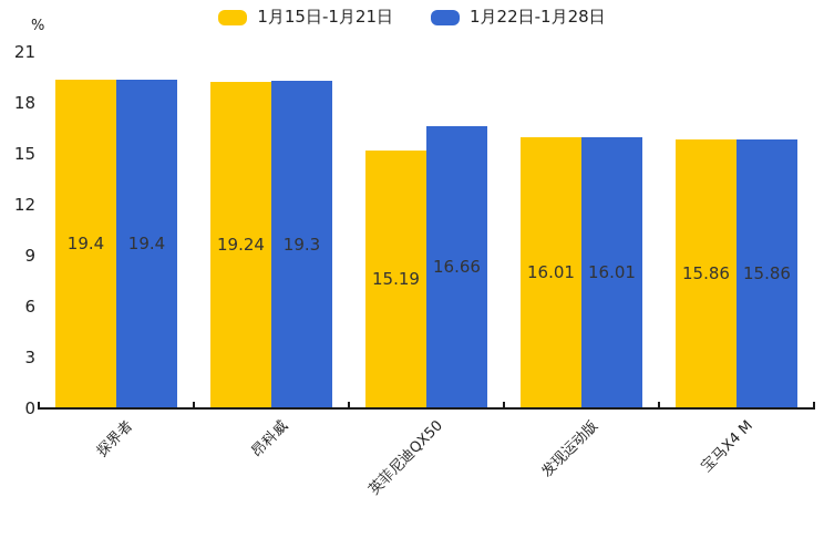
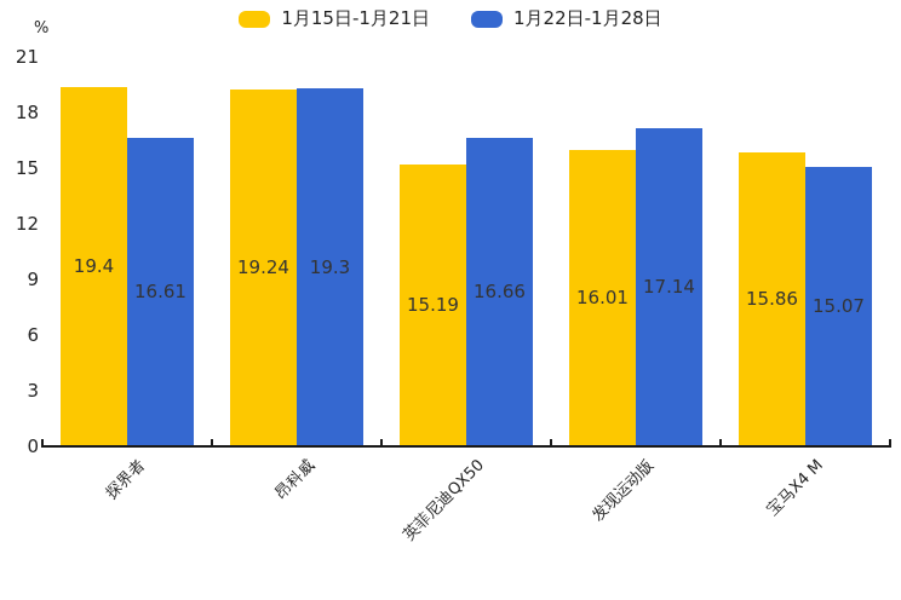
1月22日-1月28日/探界者: 19.4 -> 16.61
1月22日-1月28日/发现运动版: 16.01 -> 17.14
1月22日-1月28日/宝马X4 M: 15.86 -> 15.07
